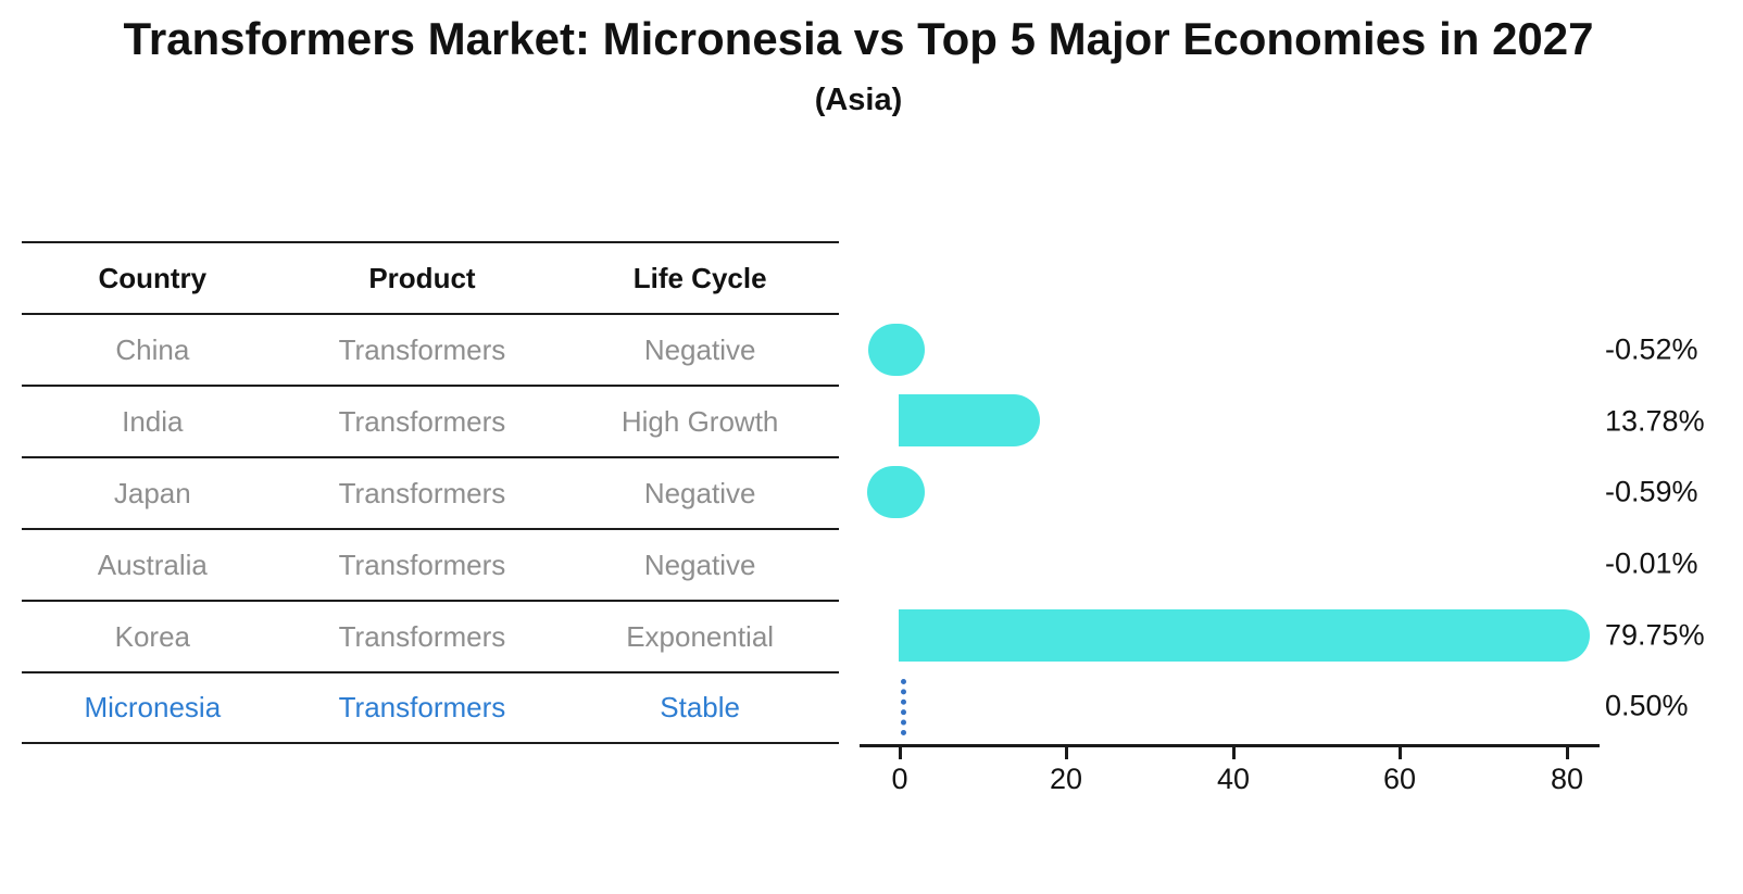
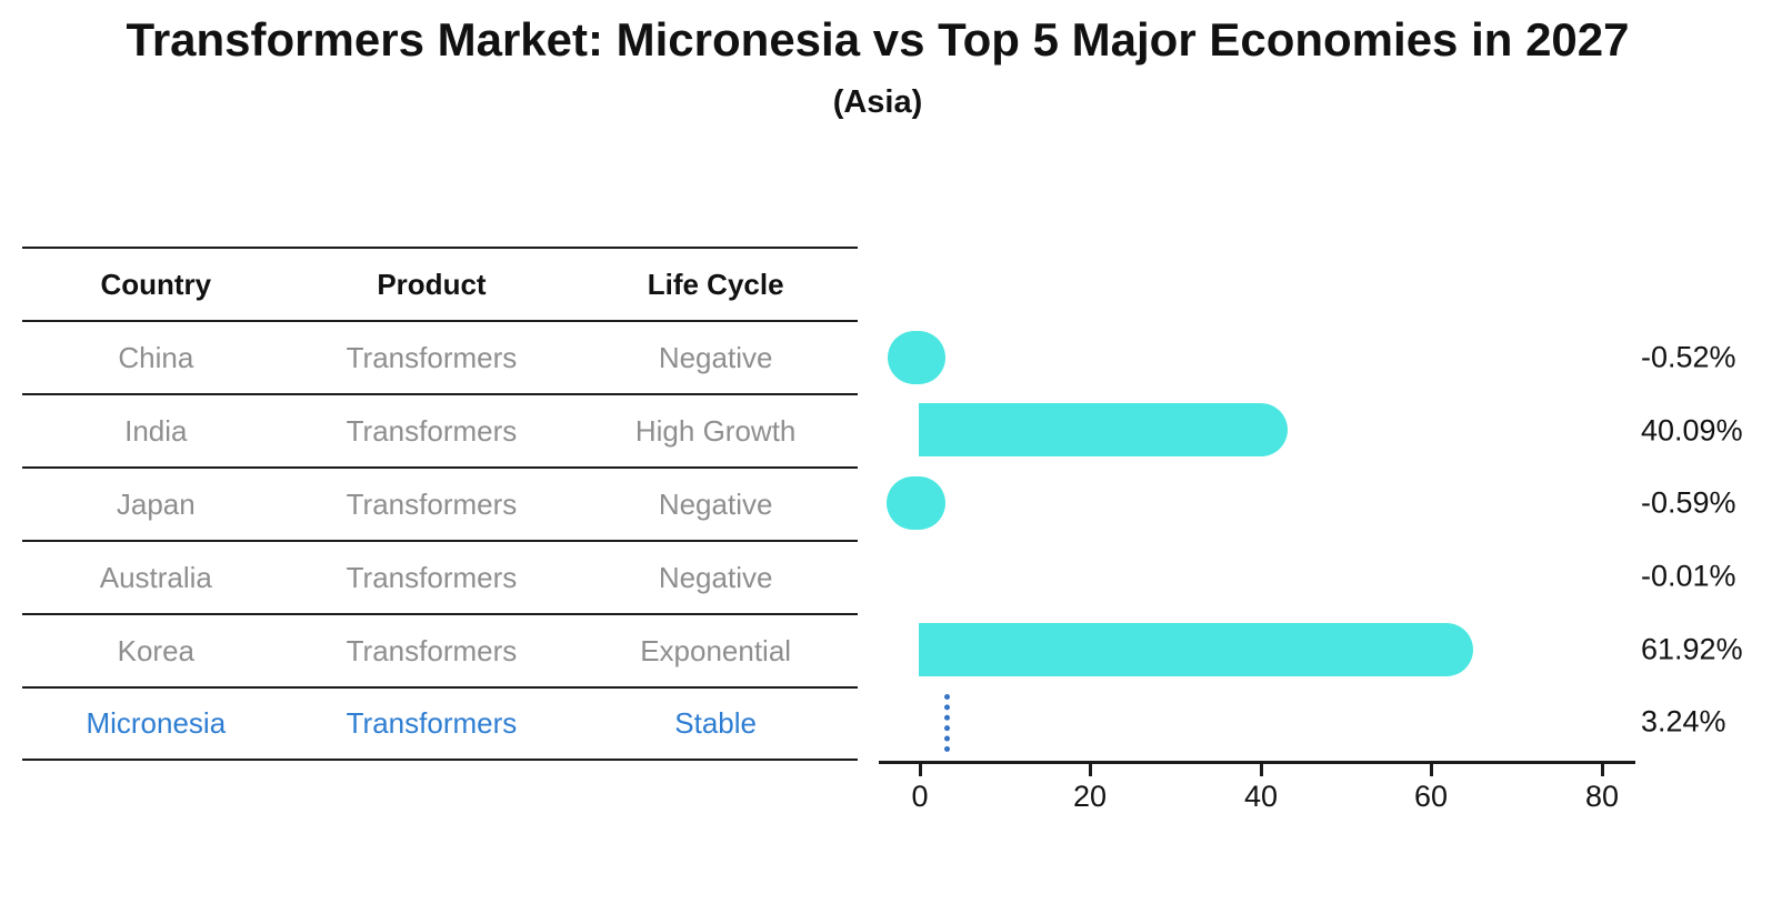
India: 13.78% -> 40.09%
Korea: 79.75% -> 61.92%
Micronesia: 0.50% -> 3.24%
